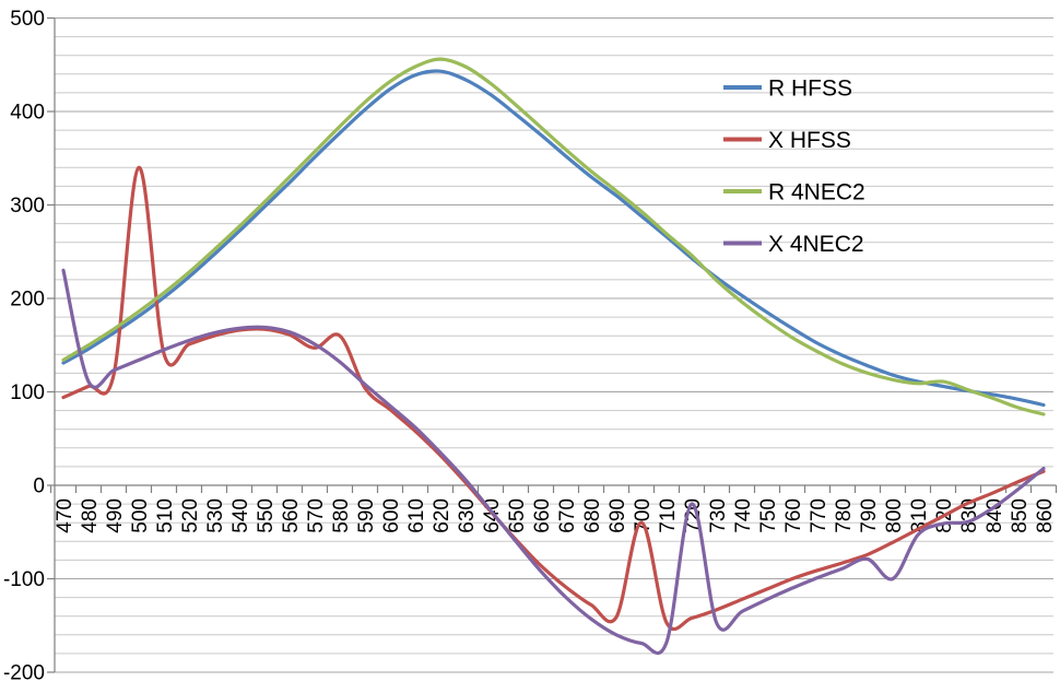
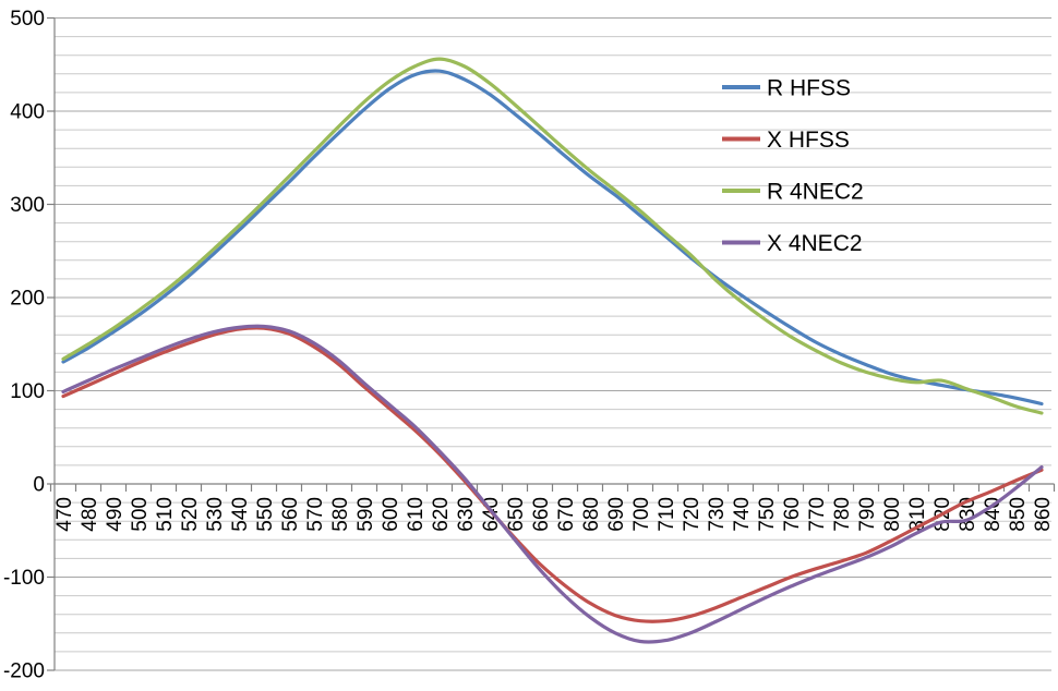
X 4NEC2/470: 230 -> 100
X HFSS/500: 340 -> 130
X HFSS/580: 160 -> 130
X HFSS/700: -40 -> -150
X 4NEC2/720: -20 -> -160
X 4NEC2/800: -100 -> -70
